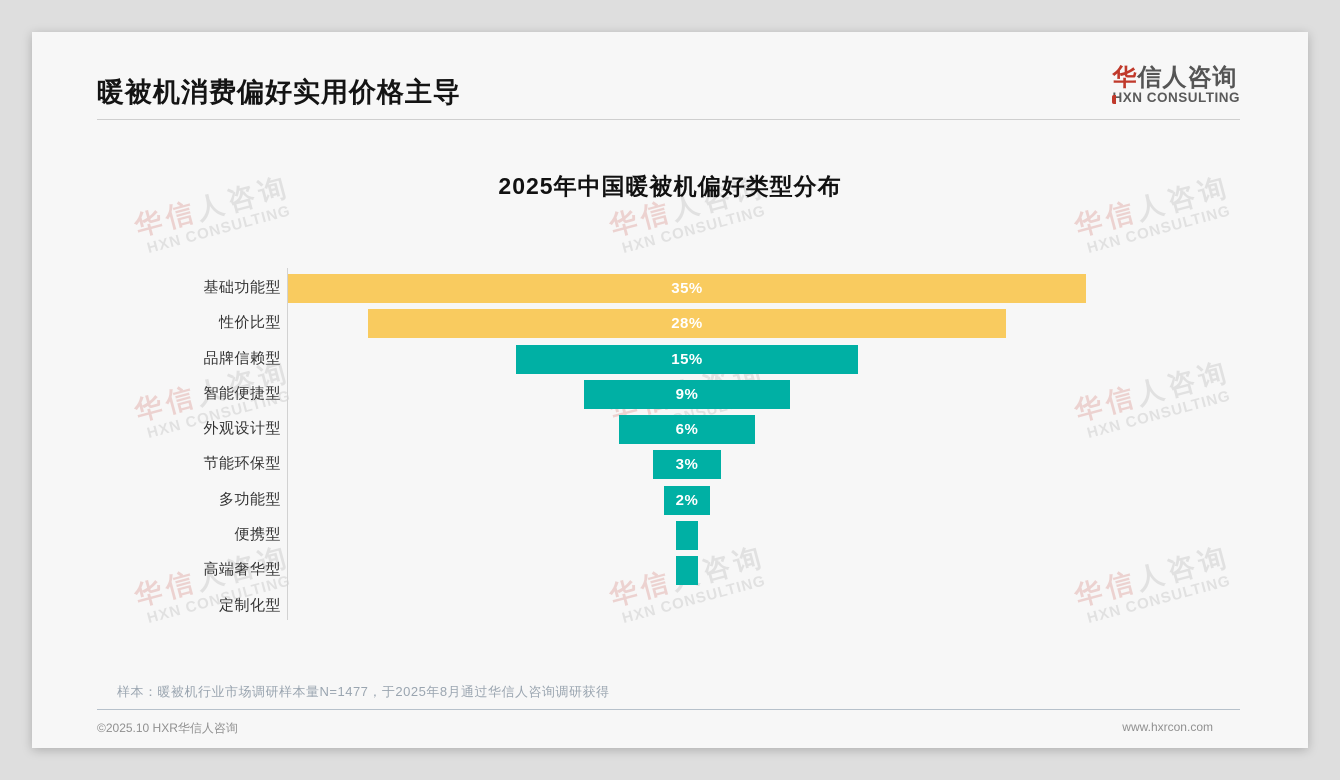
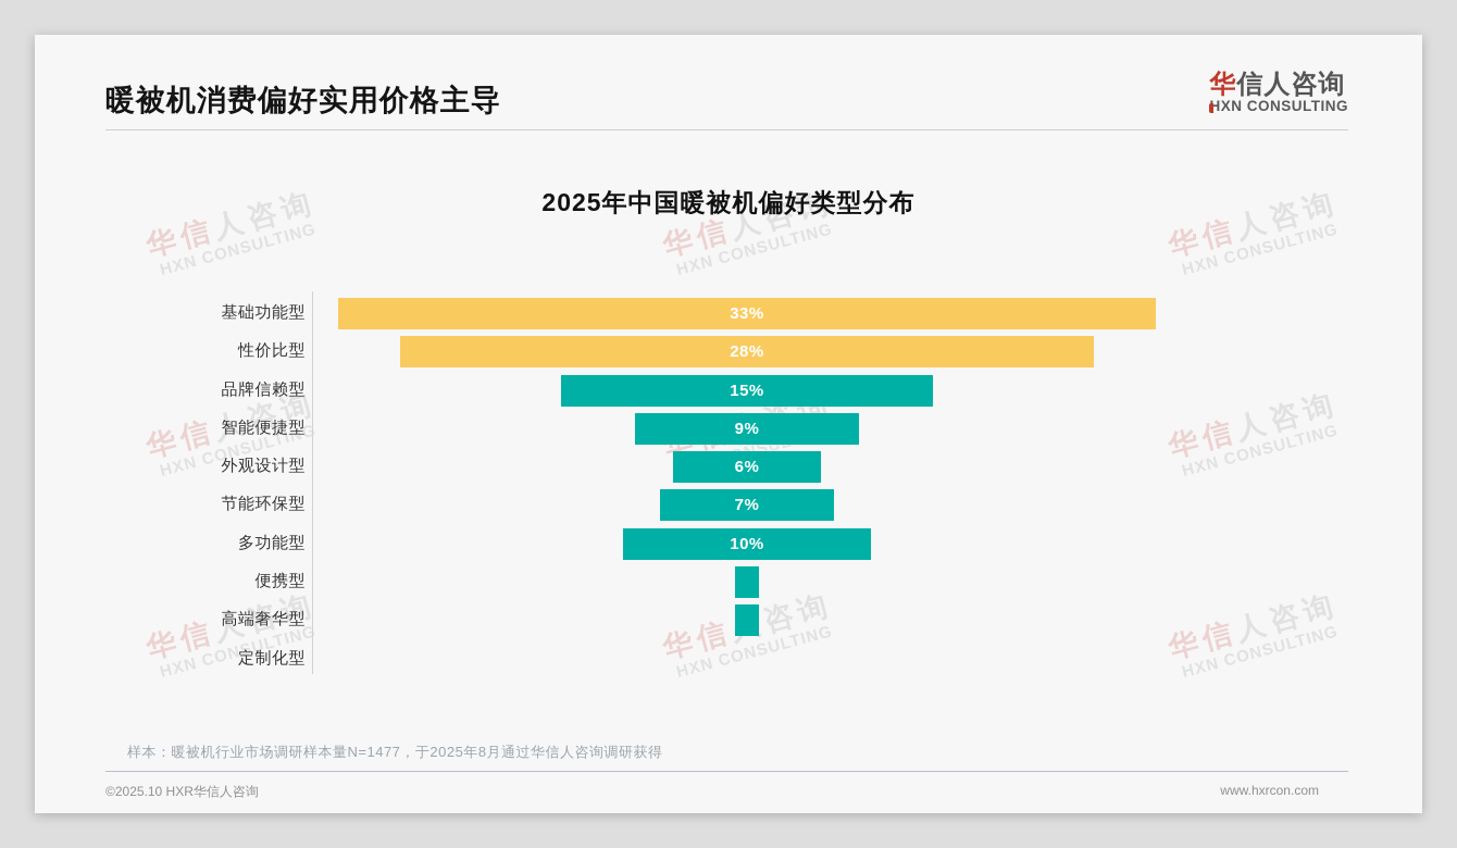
基础功能型: 35% -> 33%
节能环保型: 3% -> 7%
多功能型: 2% -> 10%
